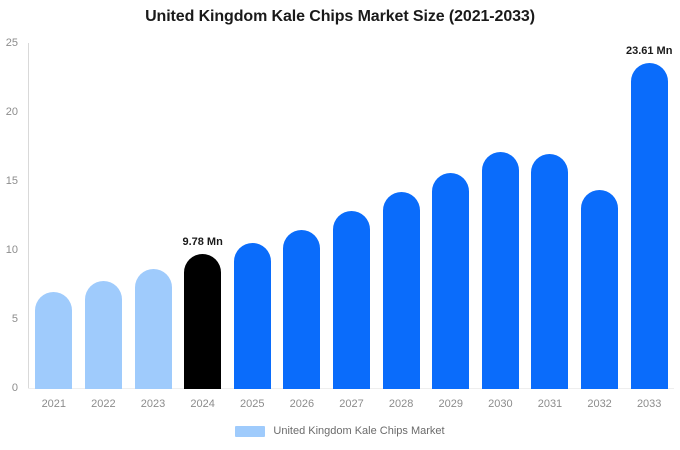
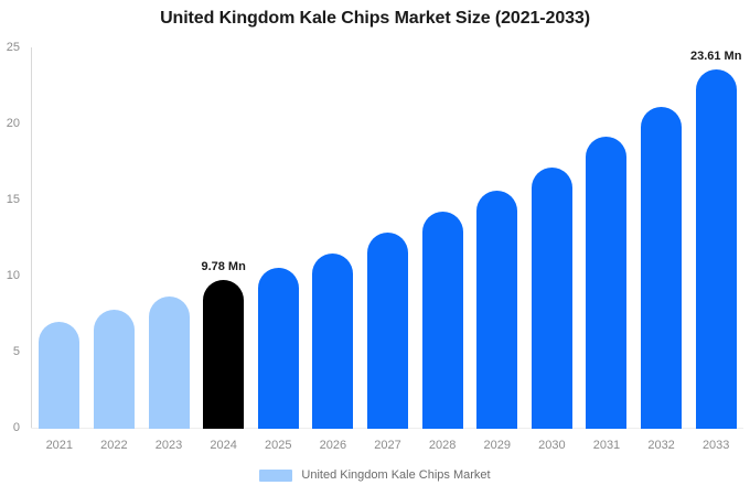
2031: 17.0 -> 19.2
2032: 14.4 -> 21.1
